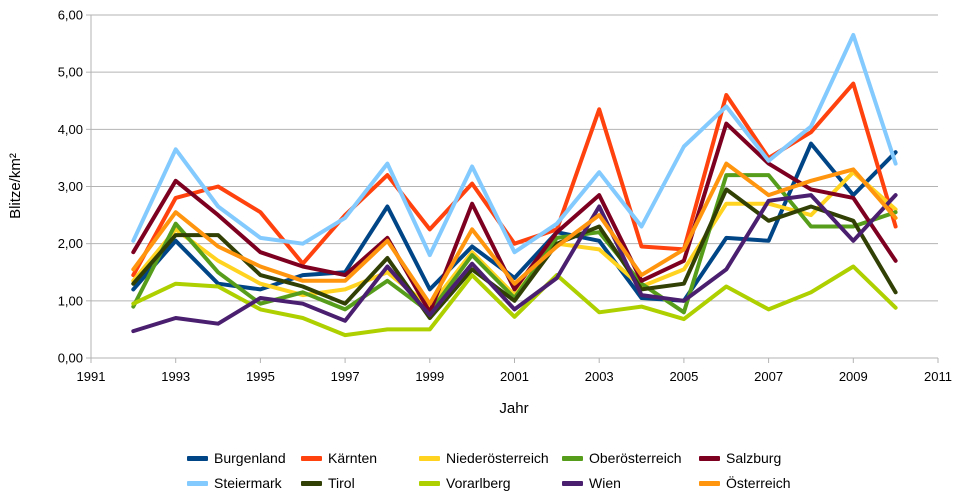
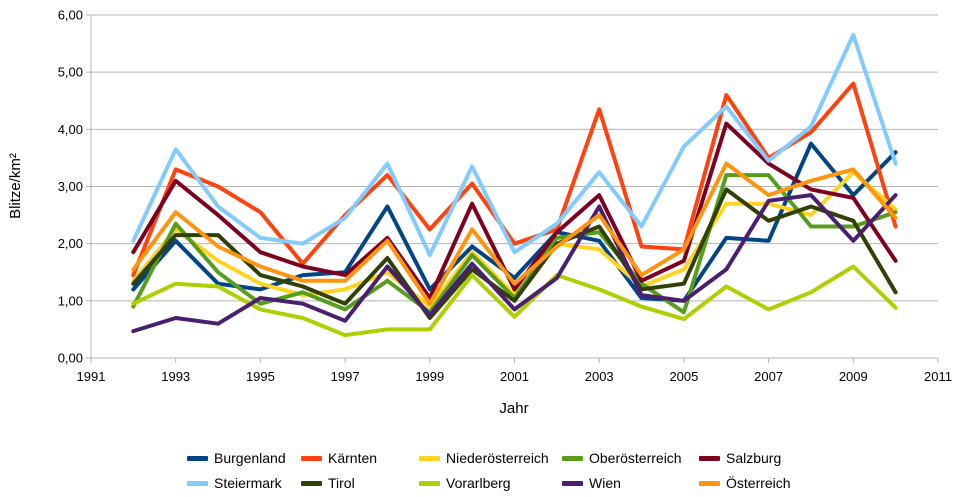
Kärnten/1993: 2,8 -> 3,3
Salzburg/1999: 0,8 -> 1,1
Vorarlberg/2003: 0,8 -> 1,2
